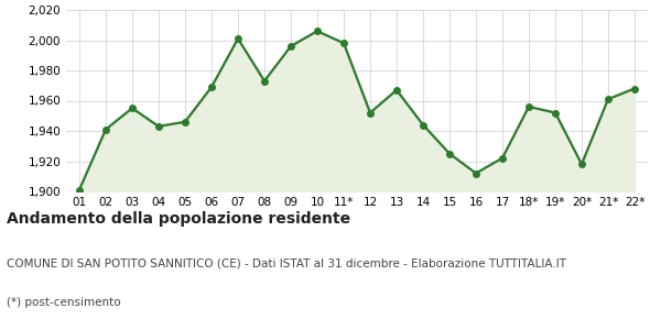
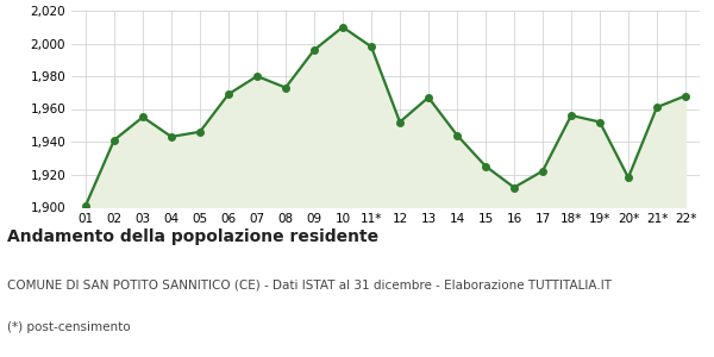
07: 2,001 -> 1,980
10: 2,006 -> 2,010
